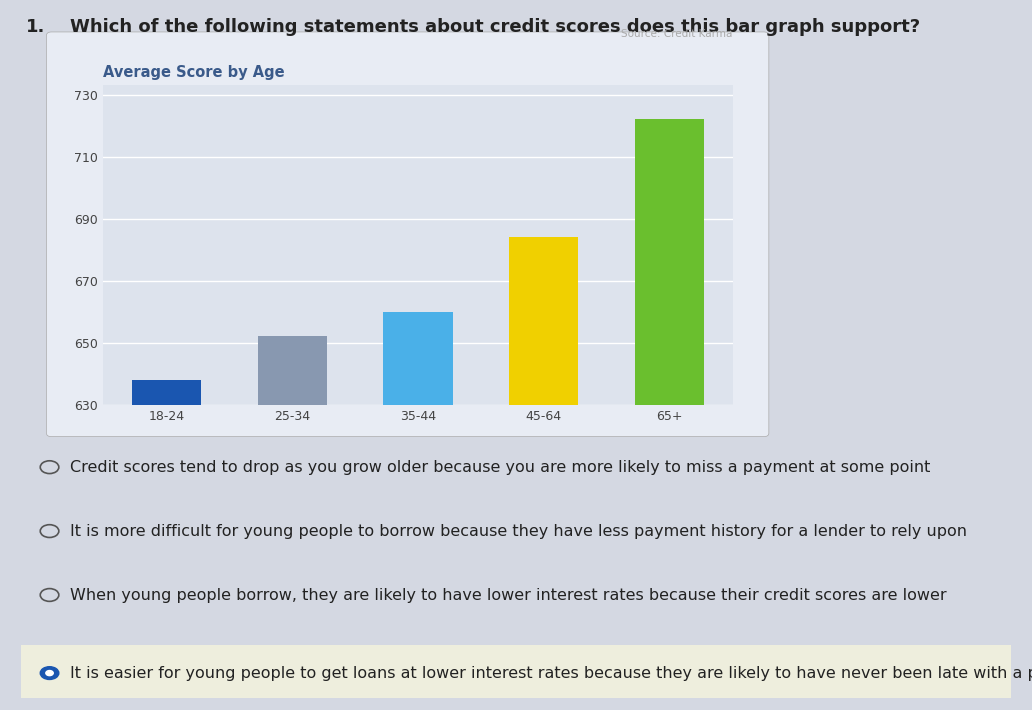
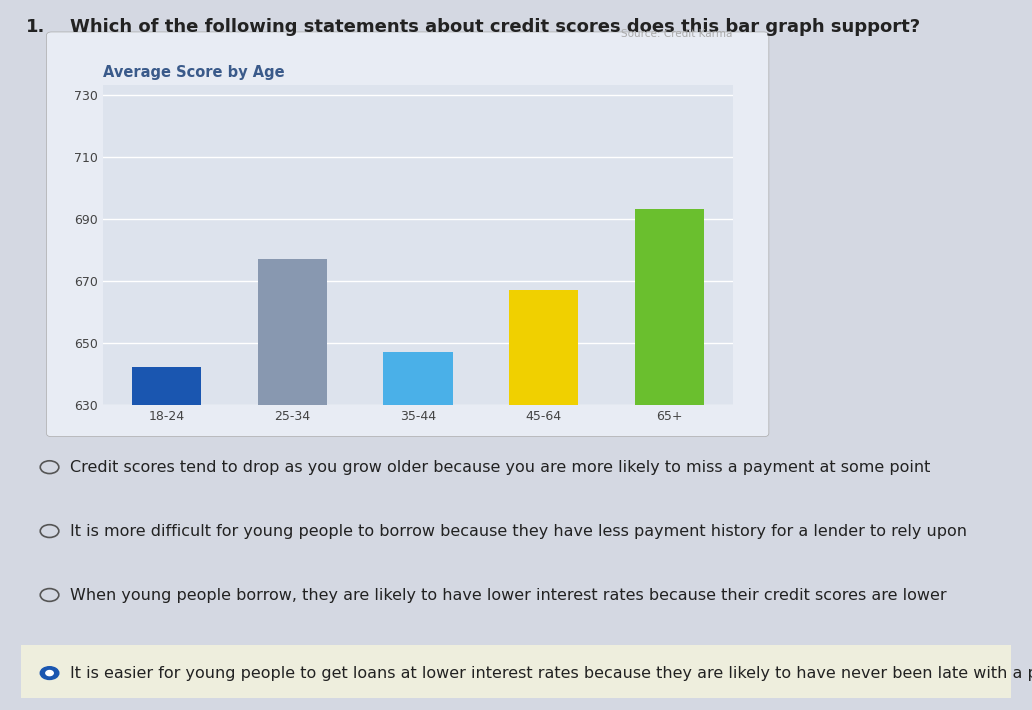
18-24: 638 -> 642
25-34: 652 -> 677
35-44: 660 -> 647
45-64: 684 -> 667
65+: 722 -> 693
